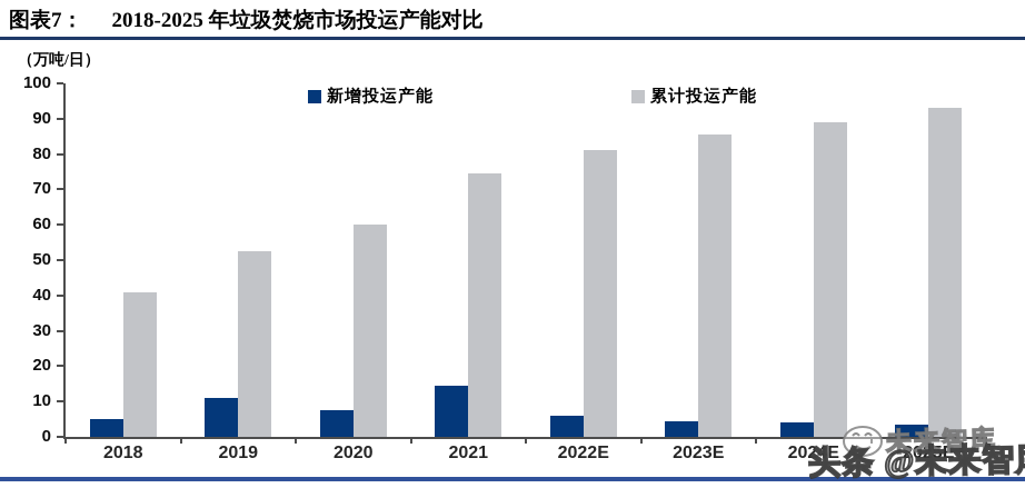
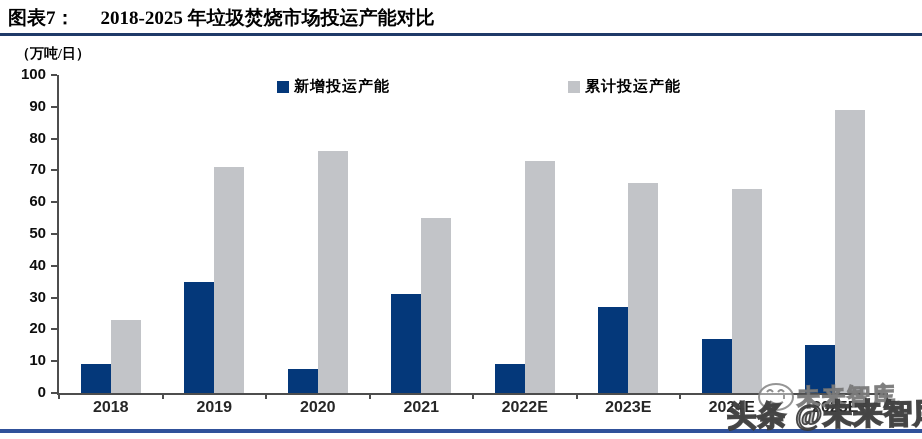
新增投运产能/2018: 5 -> 9
累计投运产能/2018: 41 -> 23
新增投运产能/2019: 11 -> 35
累计投运产能/2019: 52 -> 71
累计投运产能/2020: 60 -> 76
新增投运产能/2021: 14 -> 31
累计投运产能/2021: 74 -> 55
新增投运产能/2022E: 6 -> 9
累计投运产能/2022E: 81 -> 73
新增投运产能/2023E: 4 -> 27
累计投运产能/2023E: 86 -> 66
新增投运产能/2024E: 4 -> 17
累计投运产能/2024E: 89 -> 64
新增投运产能/2025E: 4 -> 15
累计投运产能/2025E: 93 -> 89
